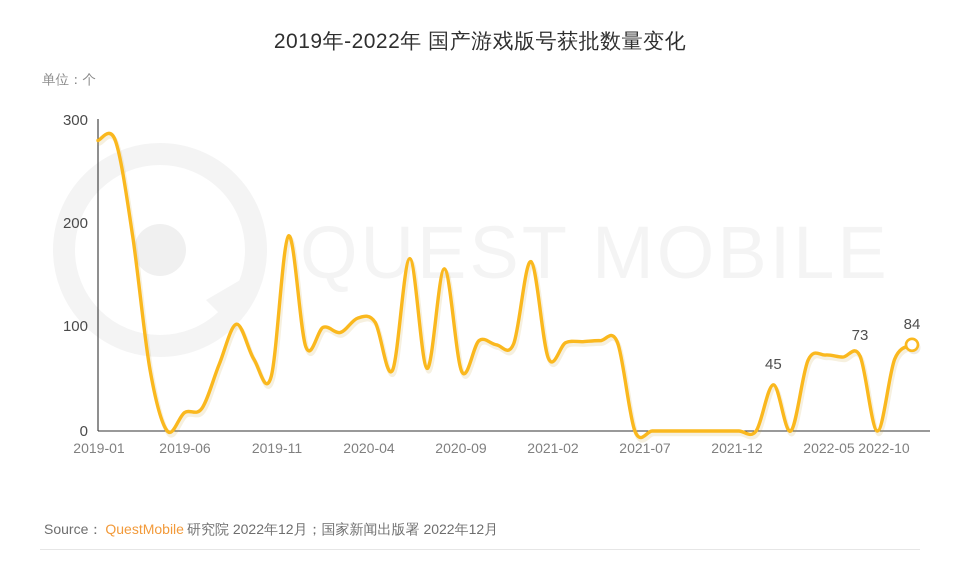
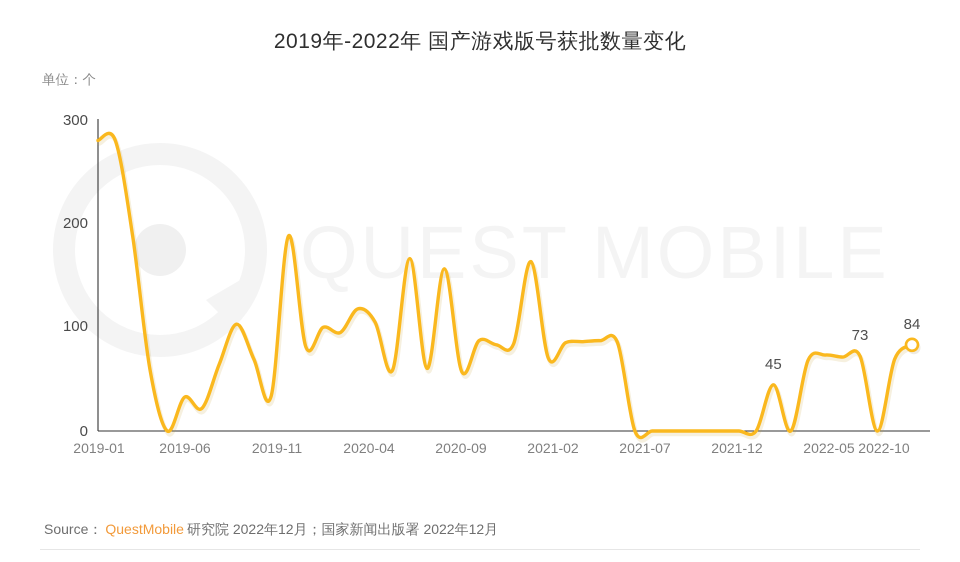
2019-06: 18 -> 33
2019-11: 53 -> 34
2020-04: 110 -> 119
